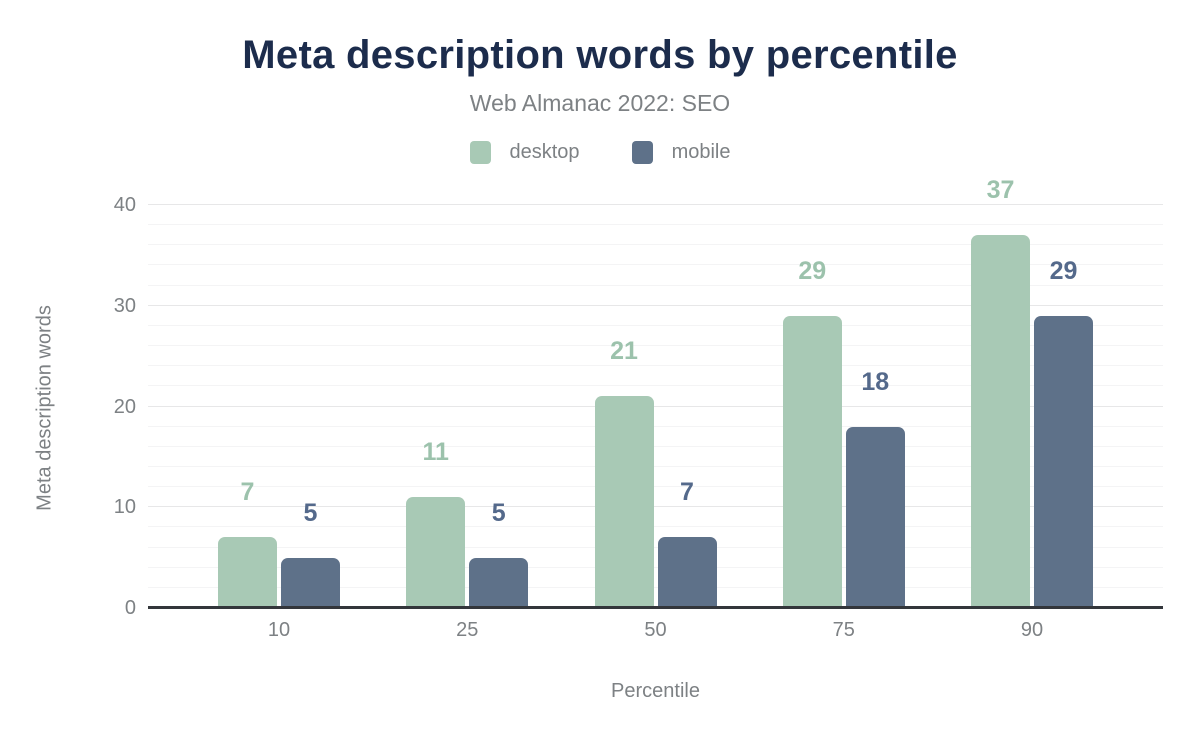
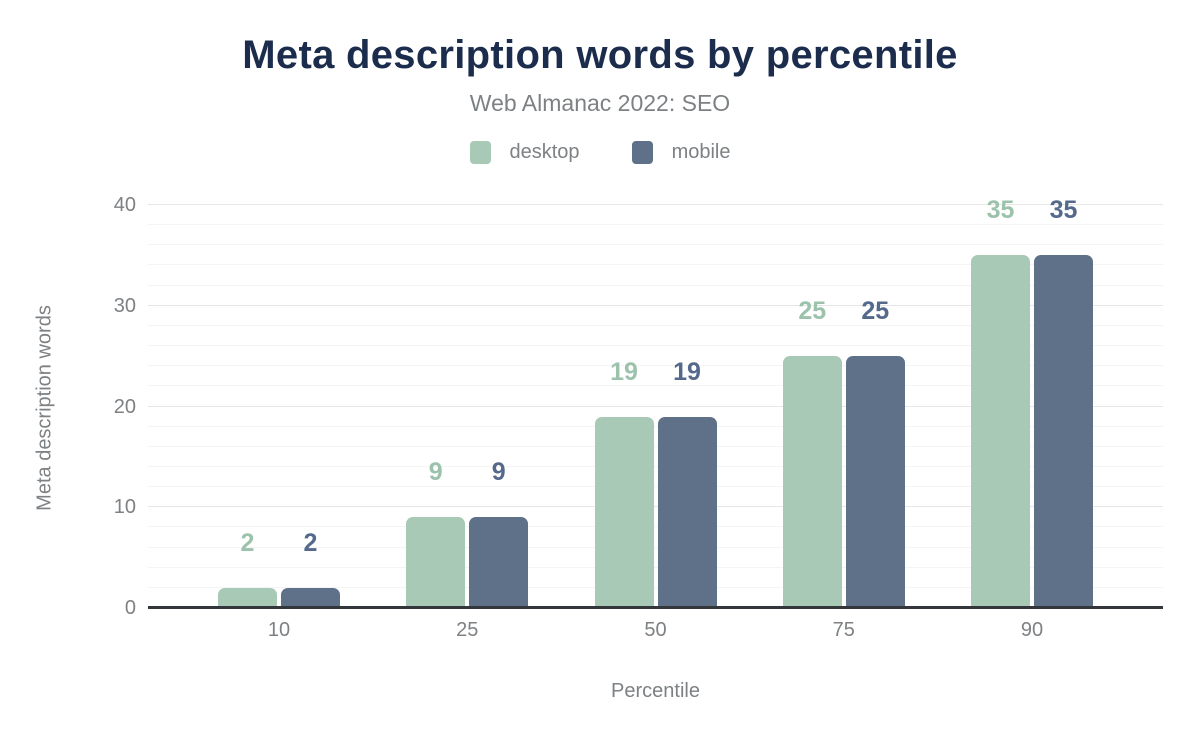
desktop/10: 7 -> 2
mobile/10: 5 -> 2
desktop/25: 11 -> 9
mobile/25: 5 -> 9
desktop/50: 21 -> 19
mobile/50: 7 -> 19
desktop/75: 29 -> 25
mobile/75: 18 -> 25
desktop/90: 37 -> 35
mobile/90: 29 -> 35
